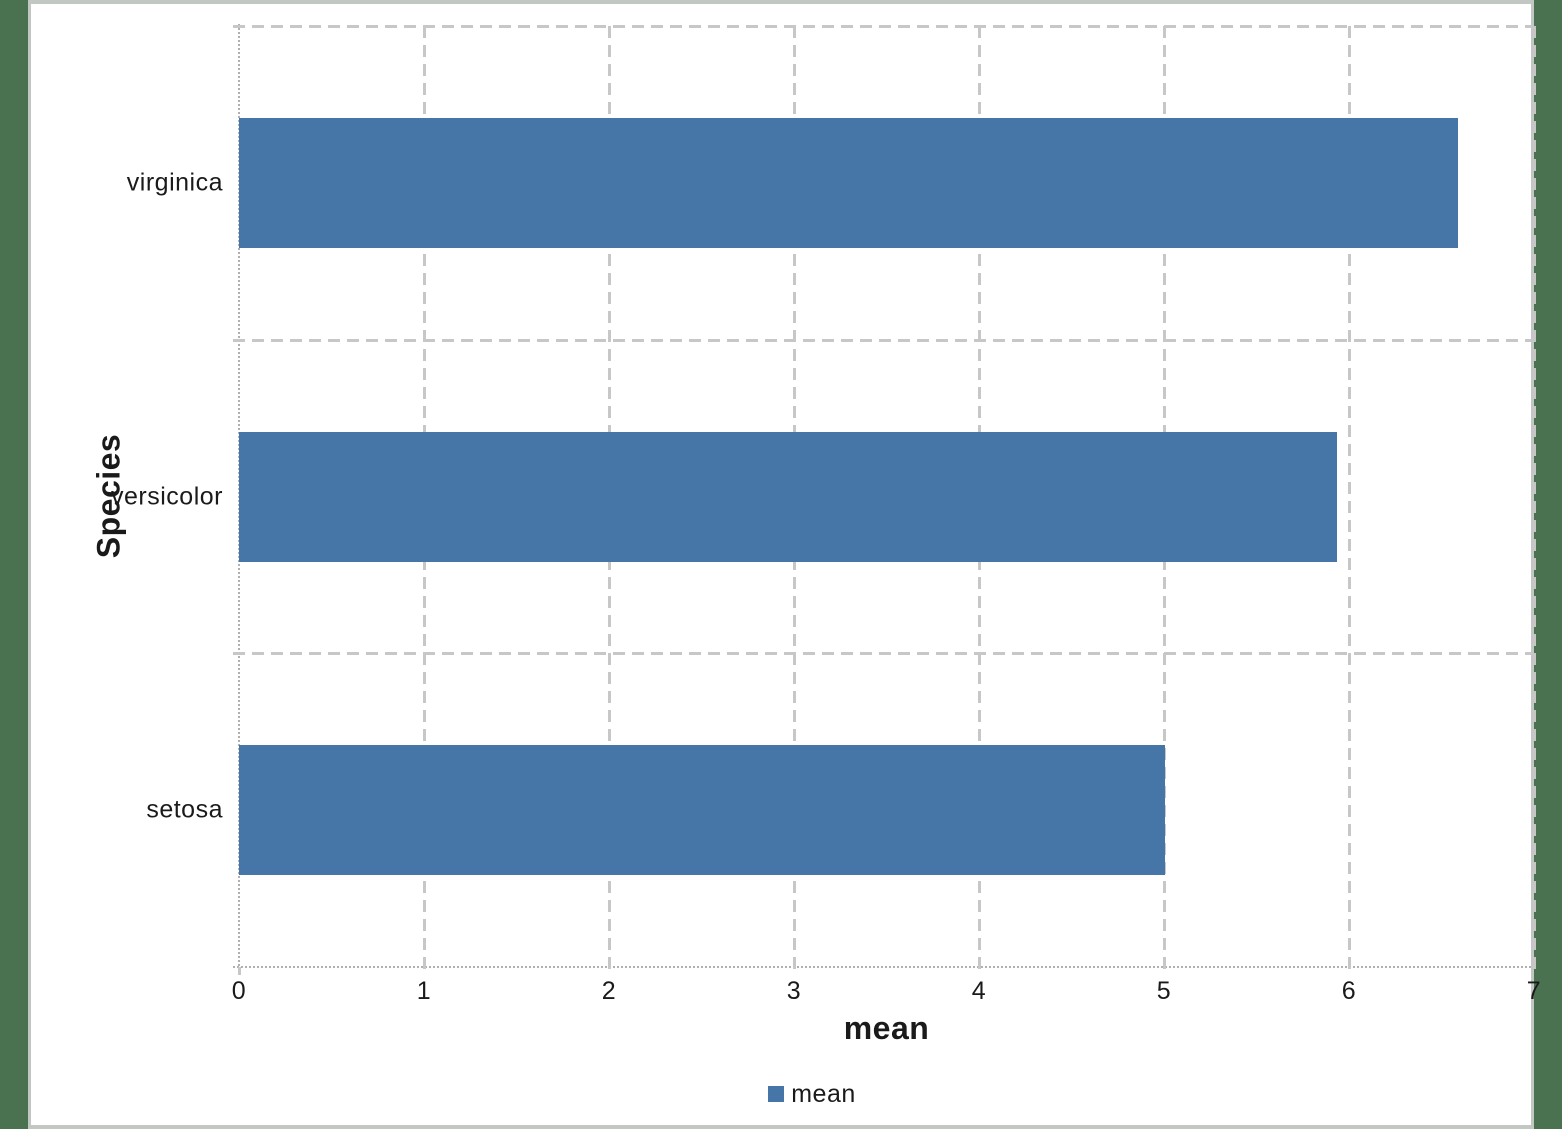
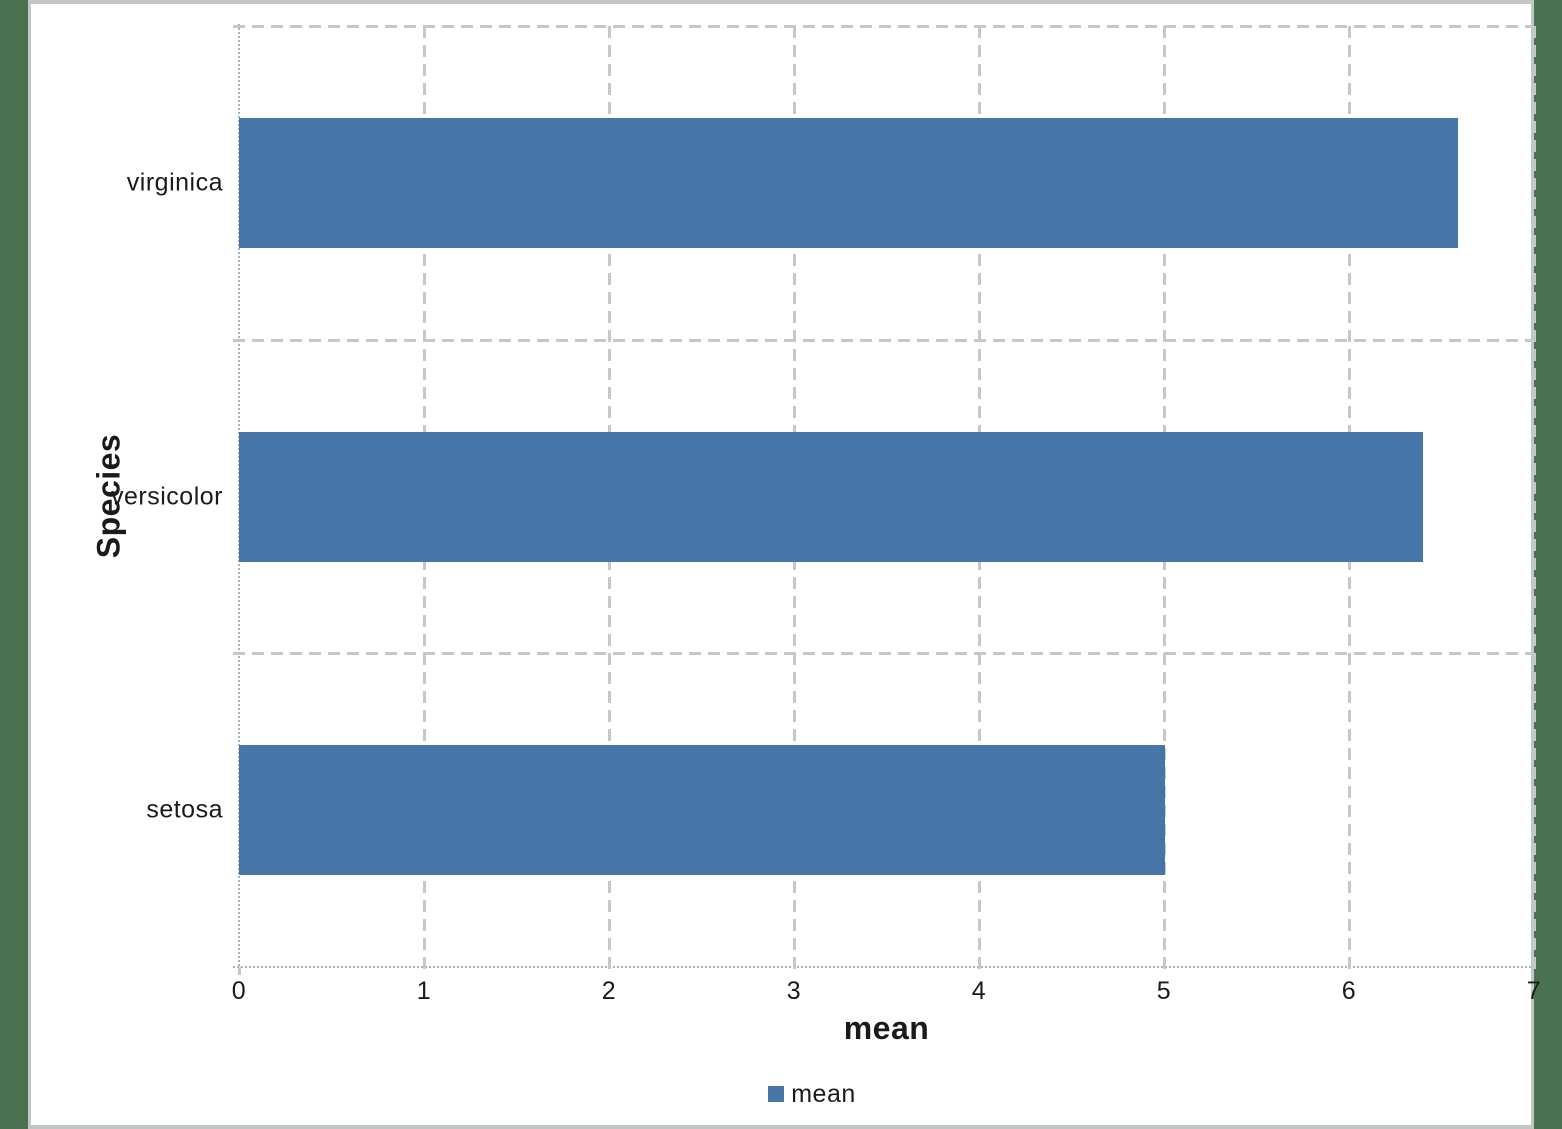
versicolor: 5.94 -> 6.40
